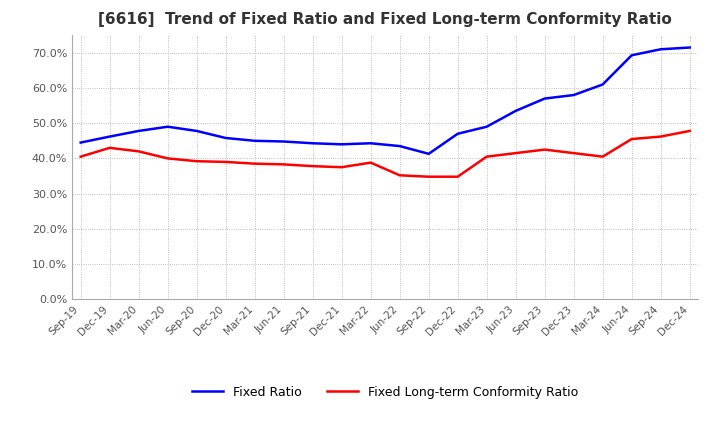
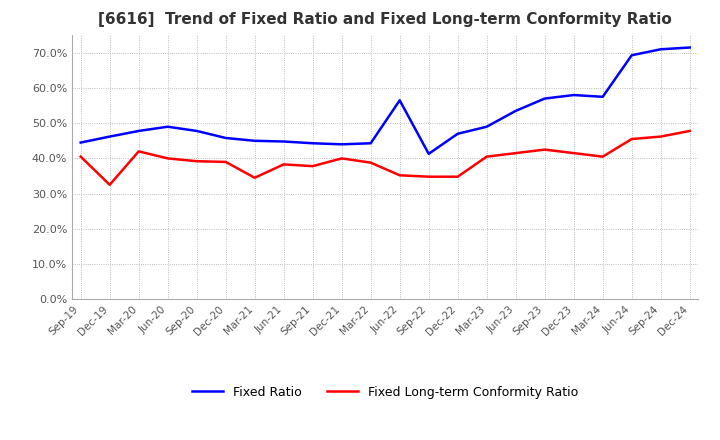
Fixed Long-term Conformity Ratio/Dec-19: 43.0% -> 32.5%
Fixed Long-term Conformity Ratio/Mar-21: 38.5% -> 34.5%
Fixed Long-term Conformity Ratio/Dec-21: 37.5% -> 40.0%
Fixed Ratio/Jun-22: 43.5% -> 56.5%
Fixed Ratio/Mar-24: 61.0% -> 57.5%
